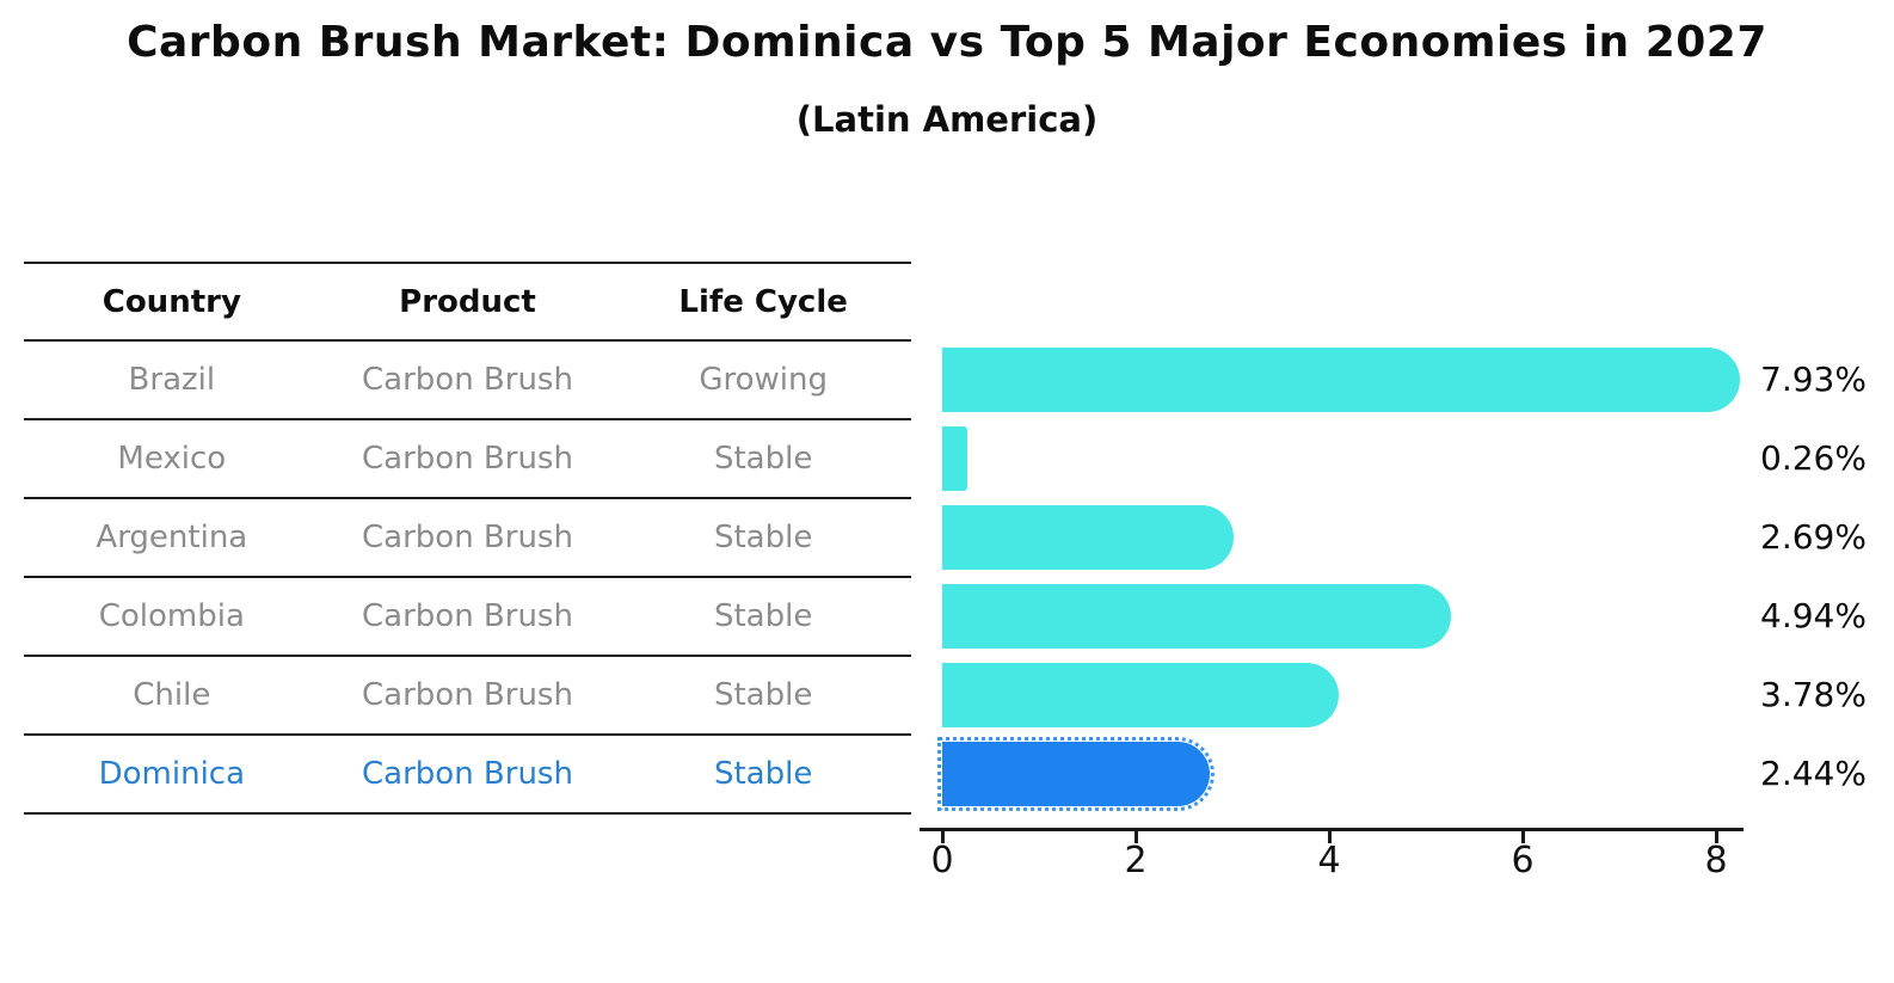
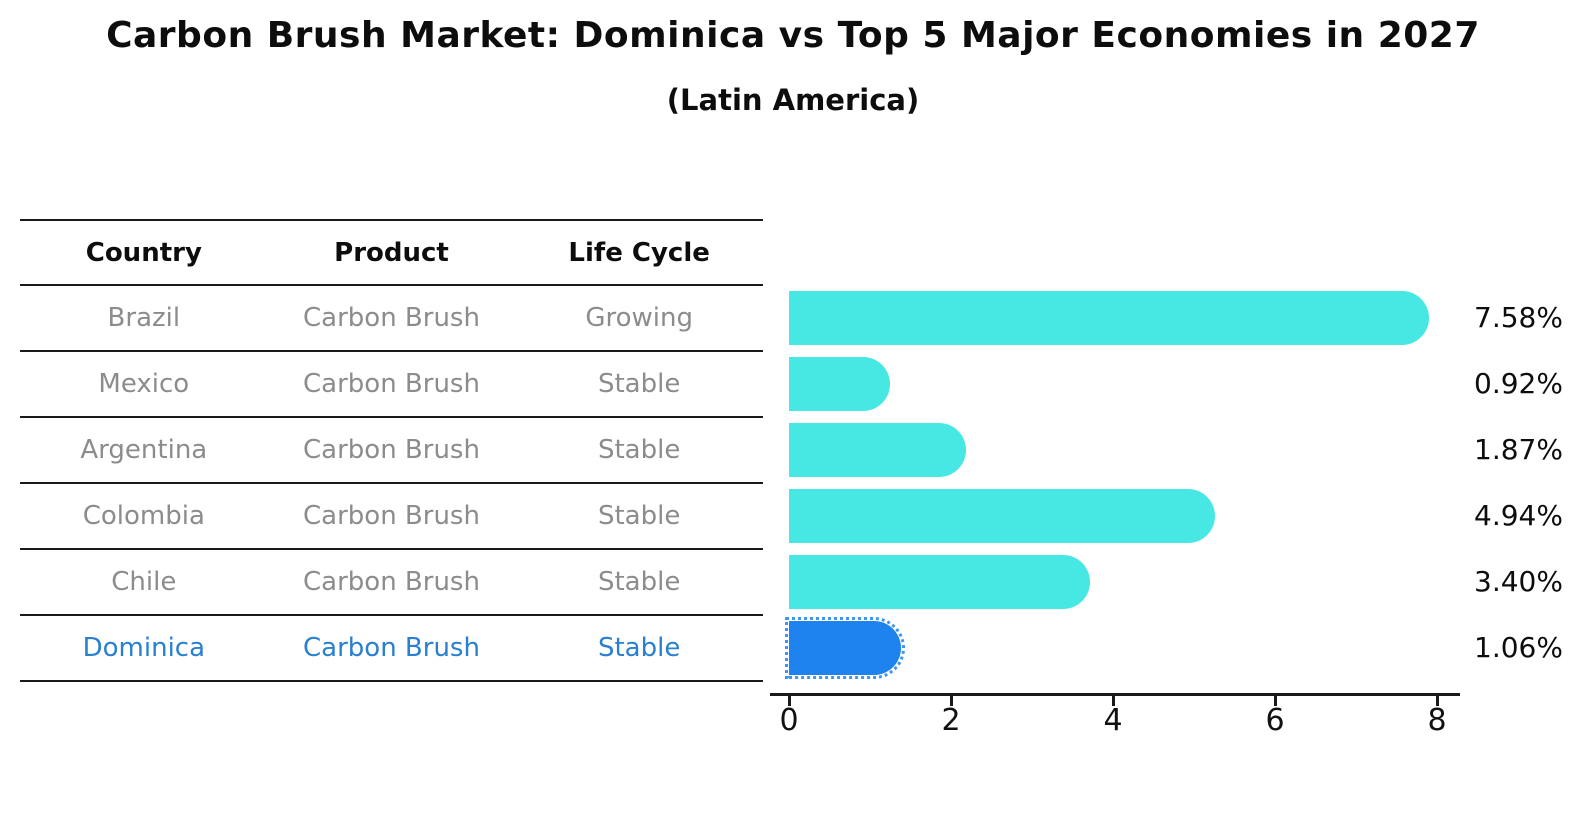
Brazil: 7.93% -> 7.58%
Mexico: 0.26% -> 0.92%
Argentina: 2.69% -> 1.87%
Chile: 3.78% -> 3.40%
Dominica: 2.44% -> 1.06%
